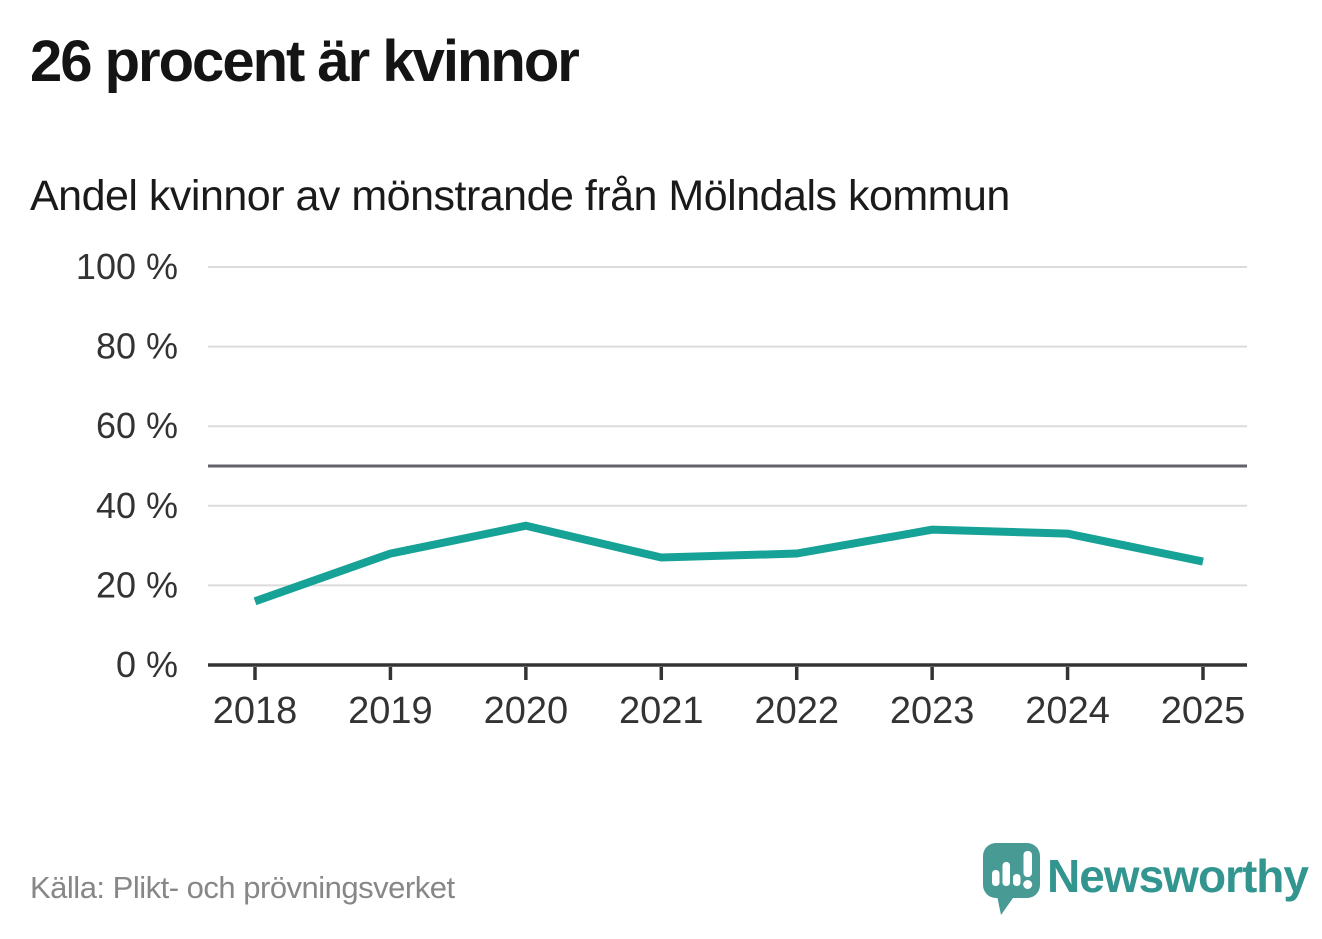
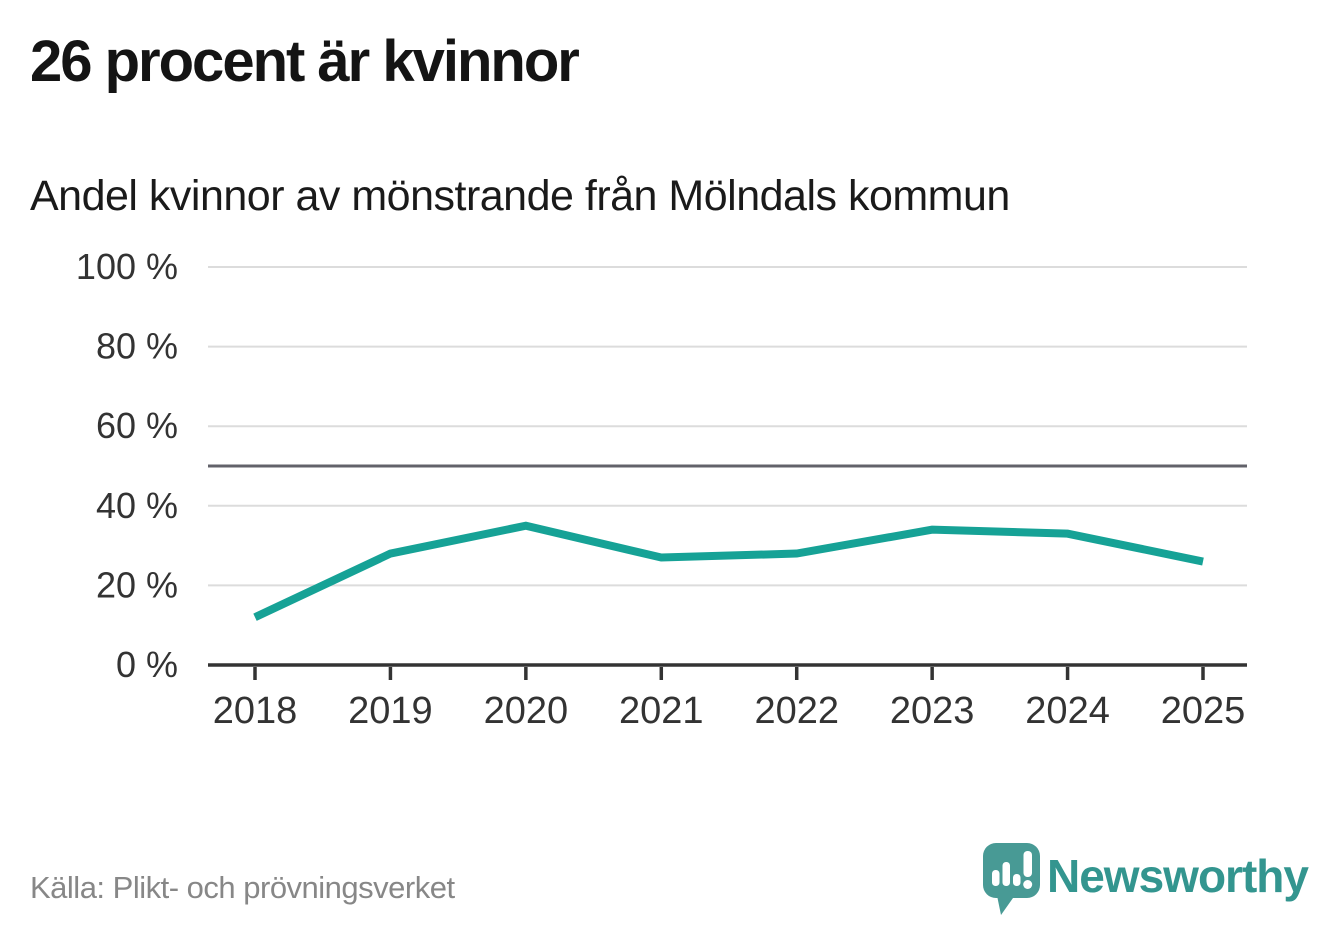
2018: 16% -> 12%
